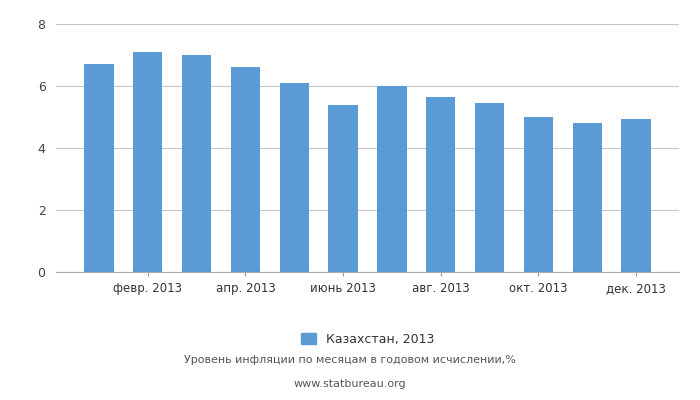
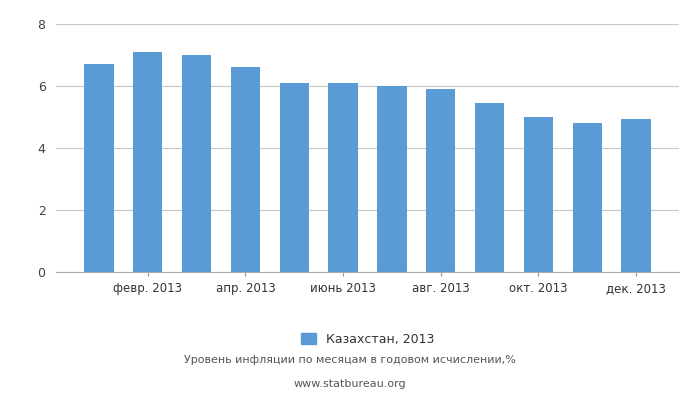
июнь 2013: 5.40 -> 6.10
авг. 2013: 5.65 -> 5.90
